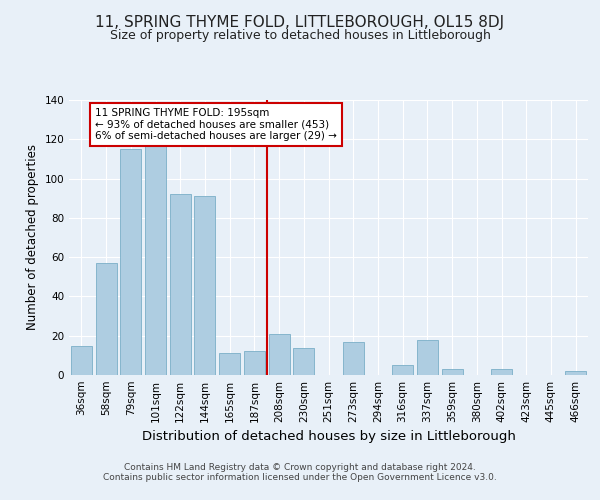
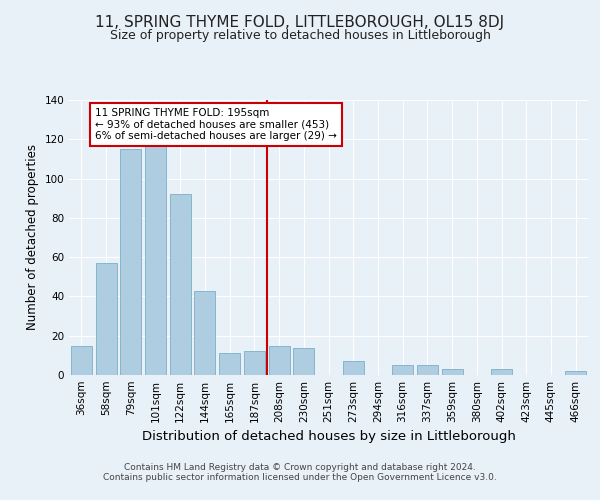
144sqm: 91 -> 43
208sqm: 21 -> 15
273sqm: 17 -> 7
337sqm: 18 -> 5
